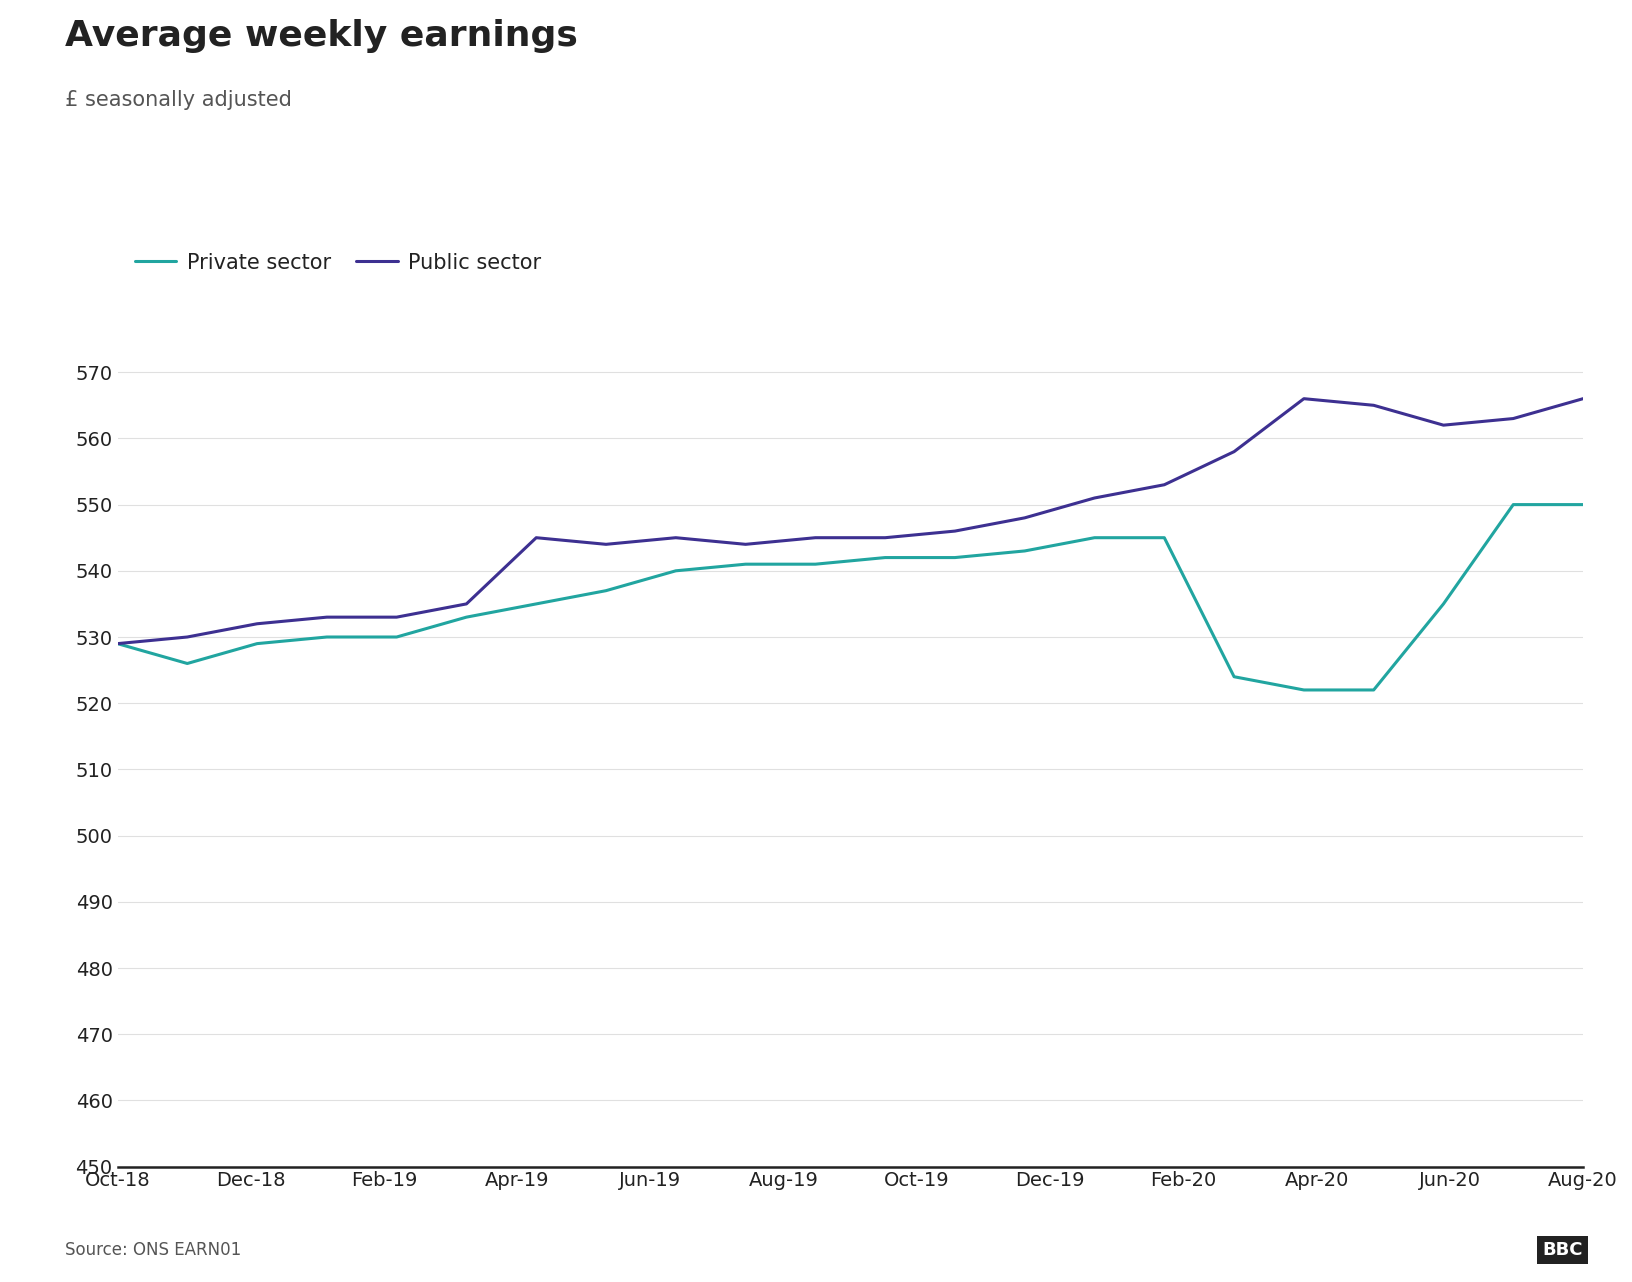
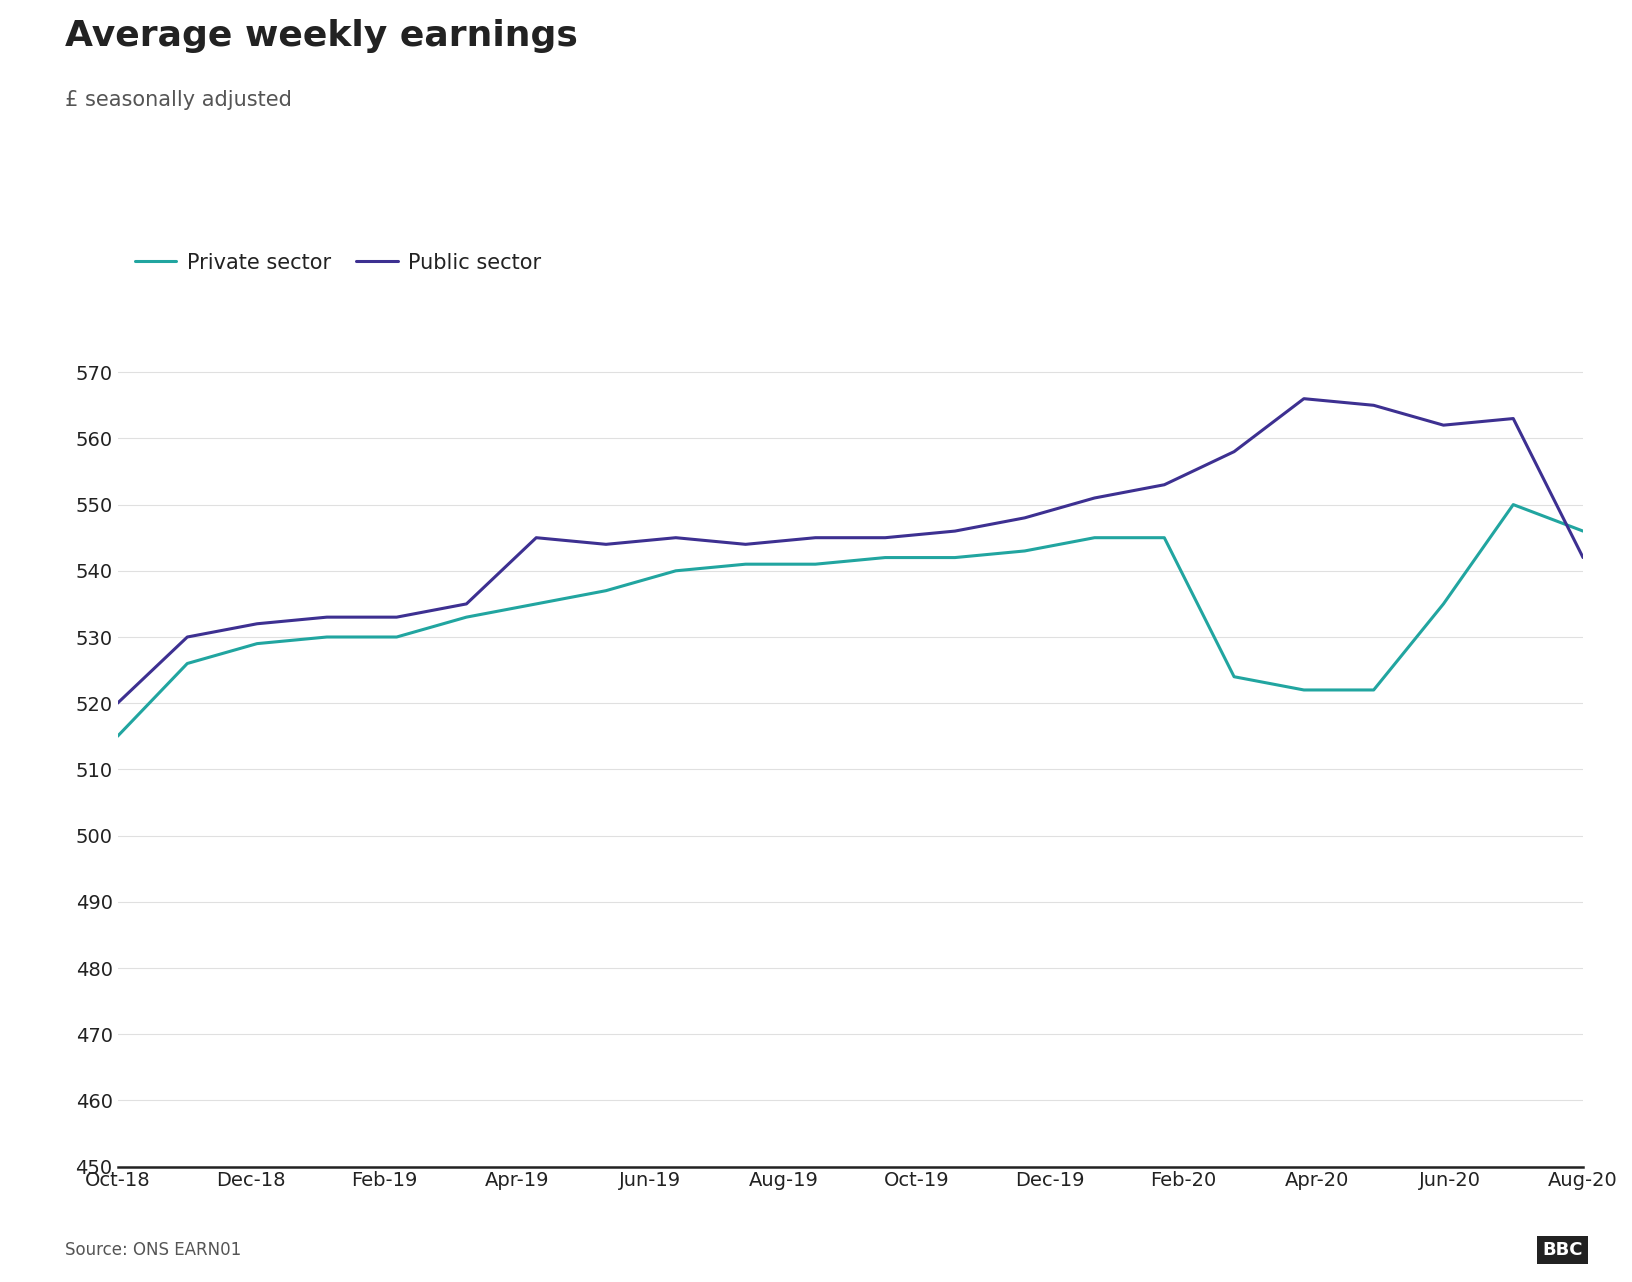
Private sector/Oct-18: 529 -> 515
Public sector/Oct-18: 529 -> 520
Private sector/Aug-20: 550 -> 546
Public sector/Aug-20: 566 -> 542
